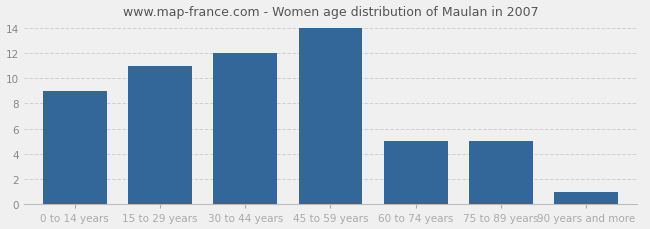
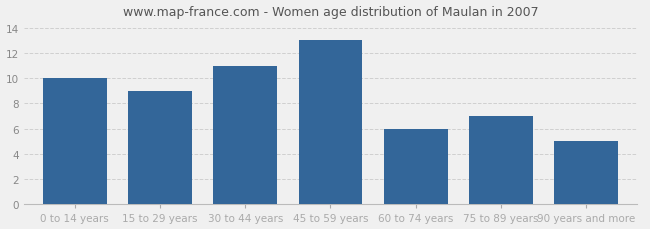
0 to 14 years: 9 -> 10
15 to 29 years: 11 -> 9
30 to 44 years: 12 -> 11
45 to 59 years: 14 -> 13
60 to 74 years: 5 -> 6
75 to 89 years: 5 -> 7
90 years and more: 1 -> 5
